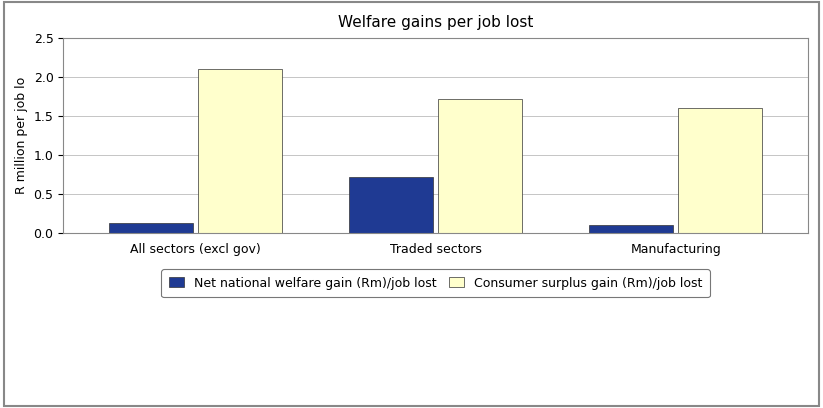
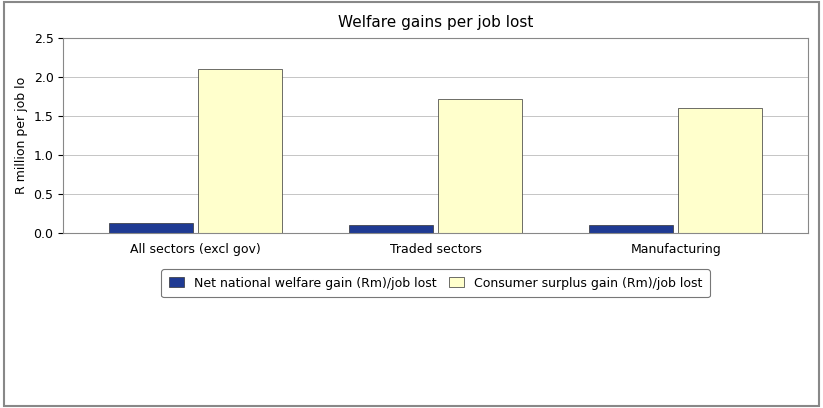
Net national welfare gain (Rm)/job lost/Traded sectors: 0.72 -> 0.10
